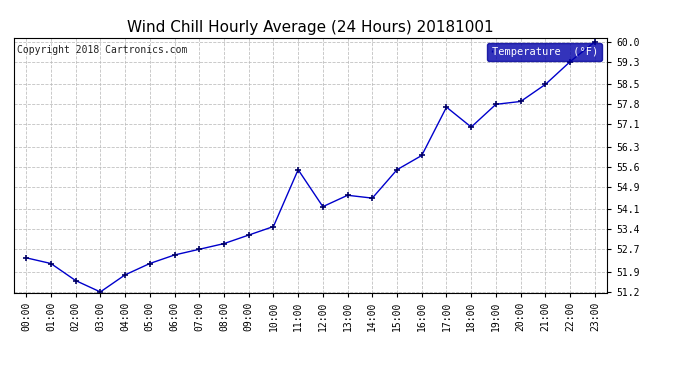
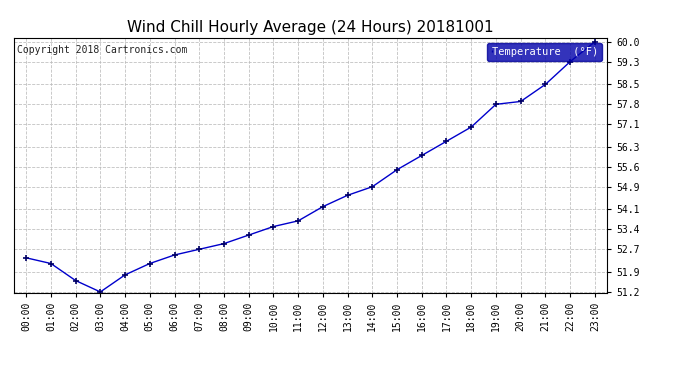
11:00: 55.5 -> 53.7
14:00: 54.5 -> 54.9
17:00: 57.7 -> 56.5
